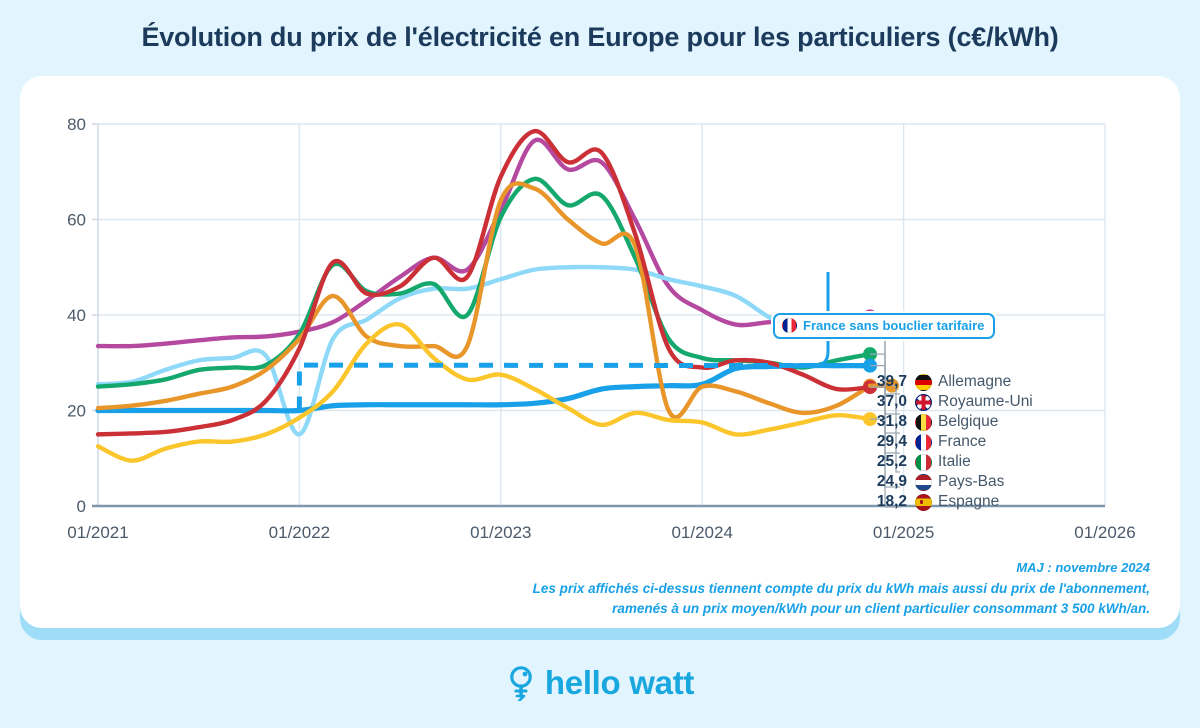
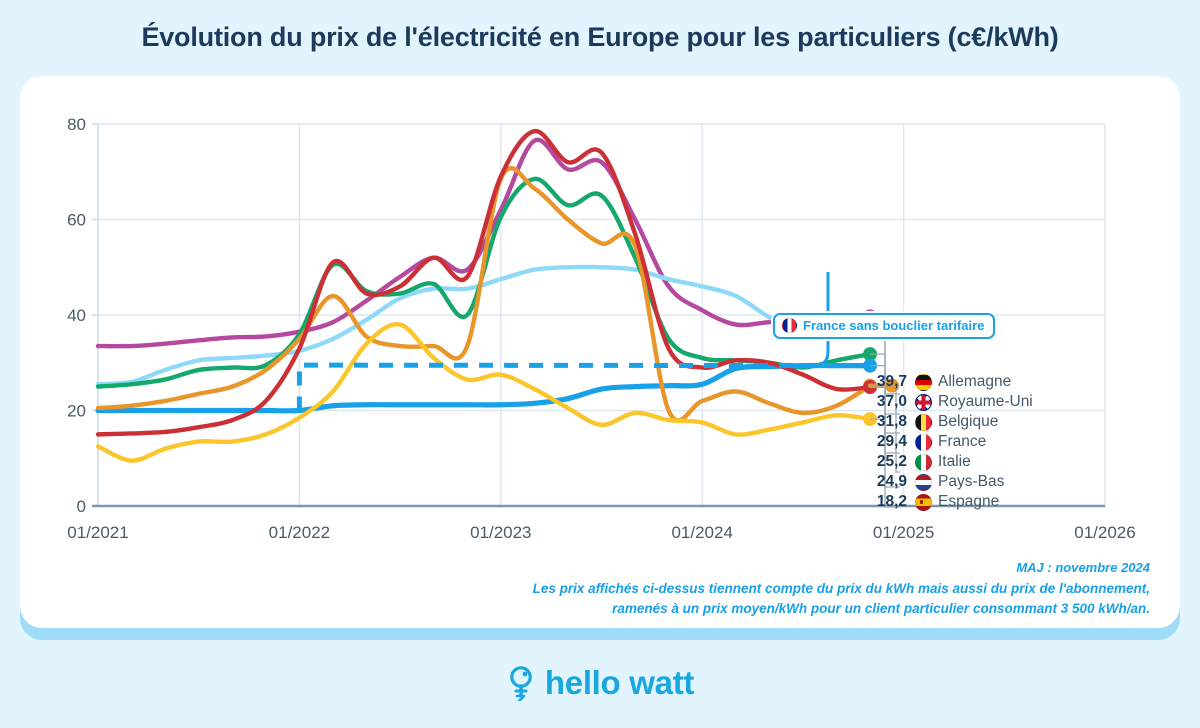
Royaume-Uni/01/2022: 15 -> 32
Italie/01/2023: 64 -> 68
Italie/01/2024: 25 -> 22
